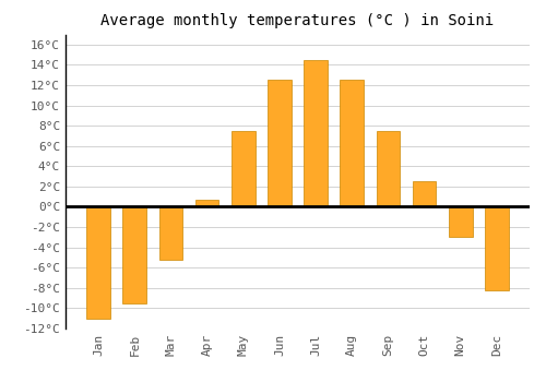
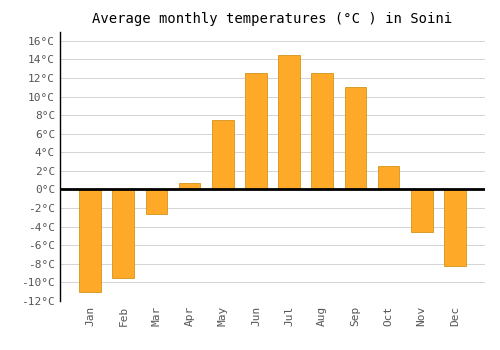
Mar: -5.2°C -> -2.6°C
Sep: 7.5°C -> 11.0°C
Nov: -3.0°C -> -4.6°C
